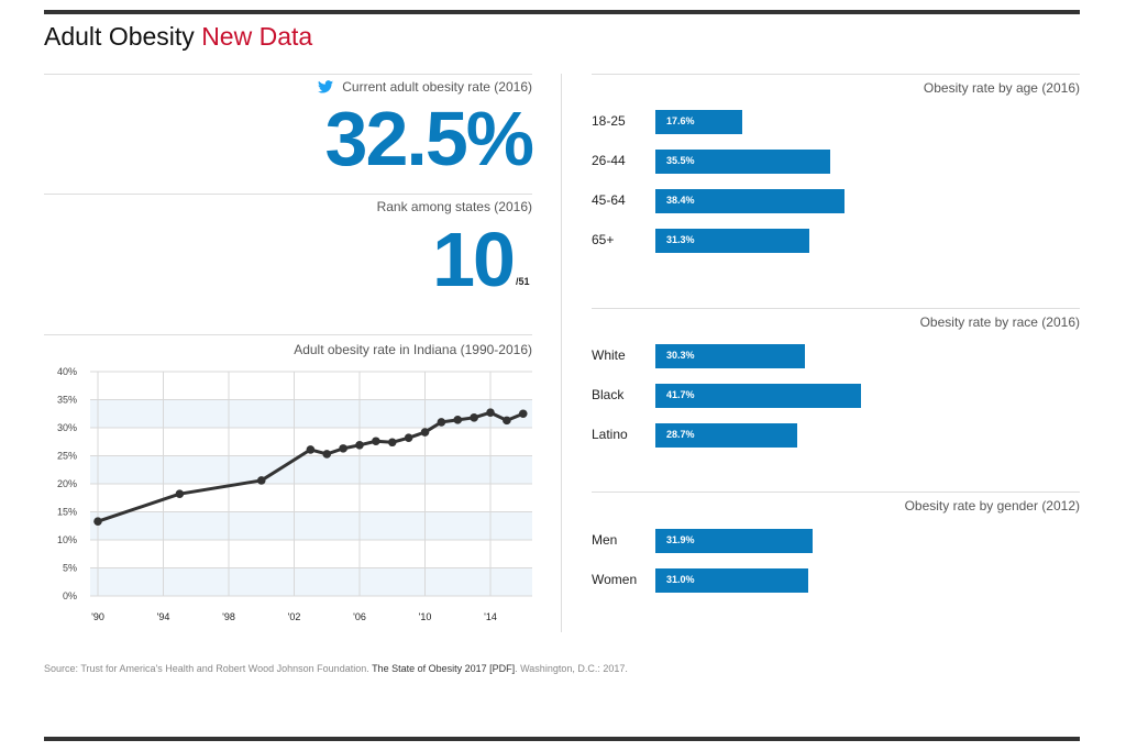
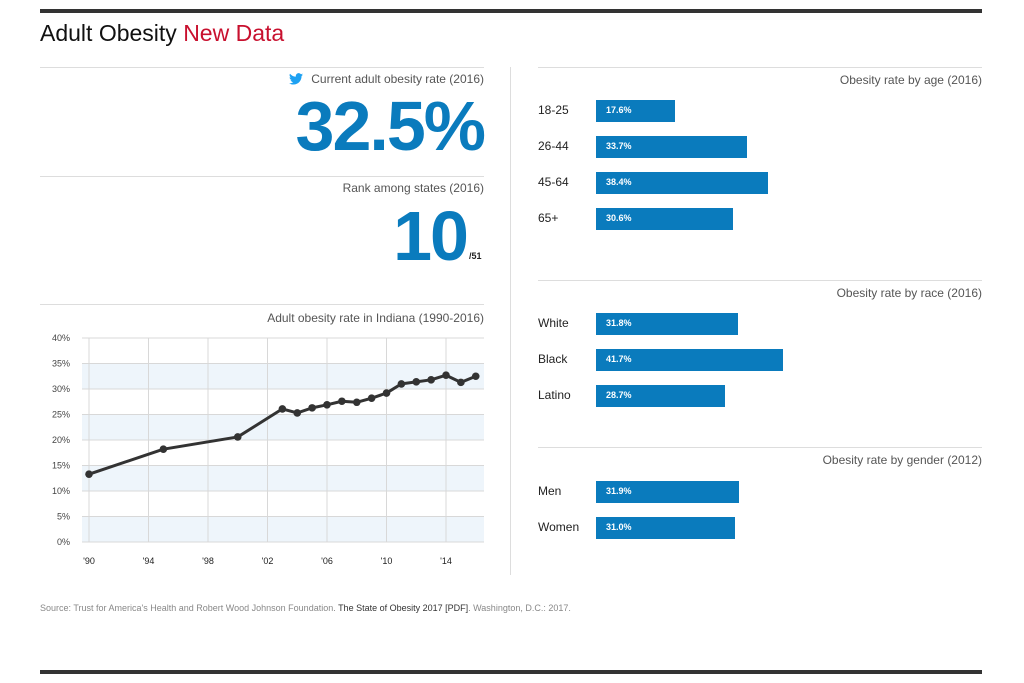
Obesity rate by age (2016)/26-44: 35.5% -> 33.7%
Obesity rate by age (2016)/65+: 31.3% -> 30.6%
Obesity rate by race (2016)/White: 30.3% -> 31.8%
